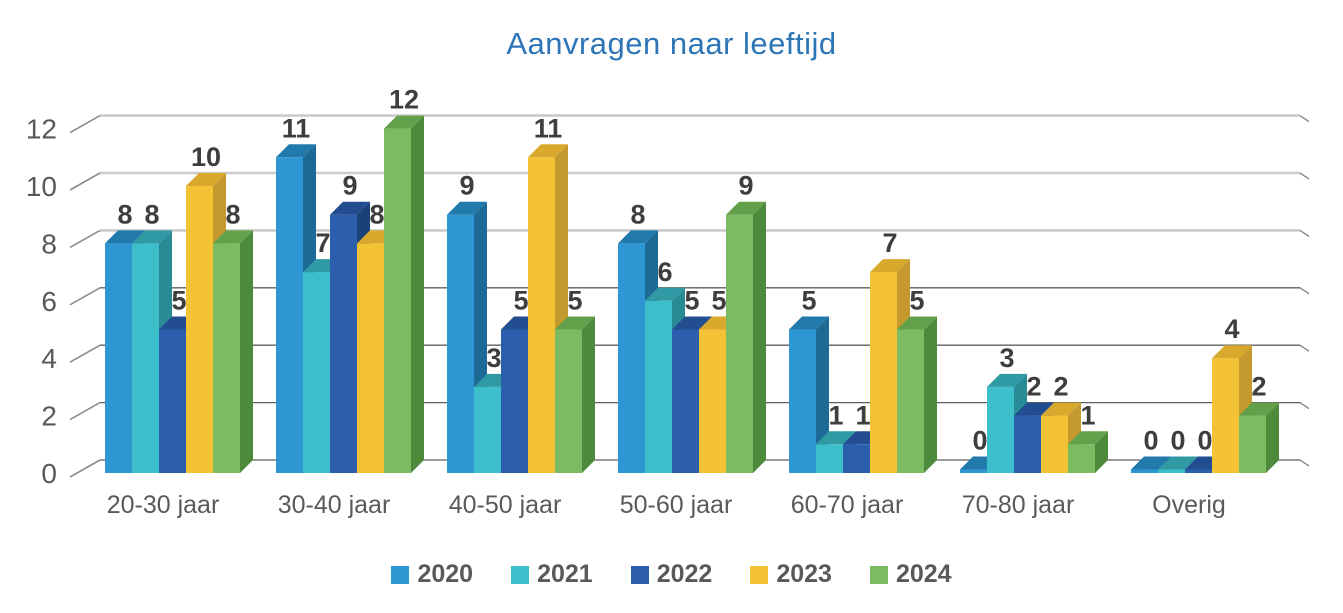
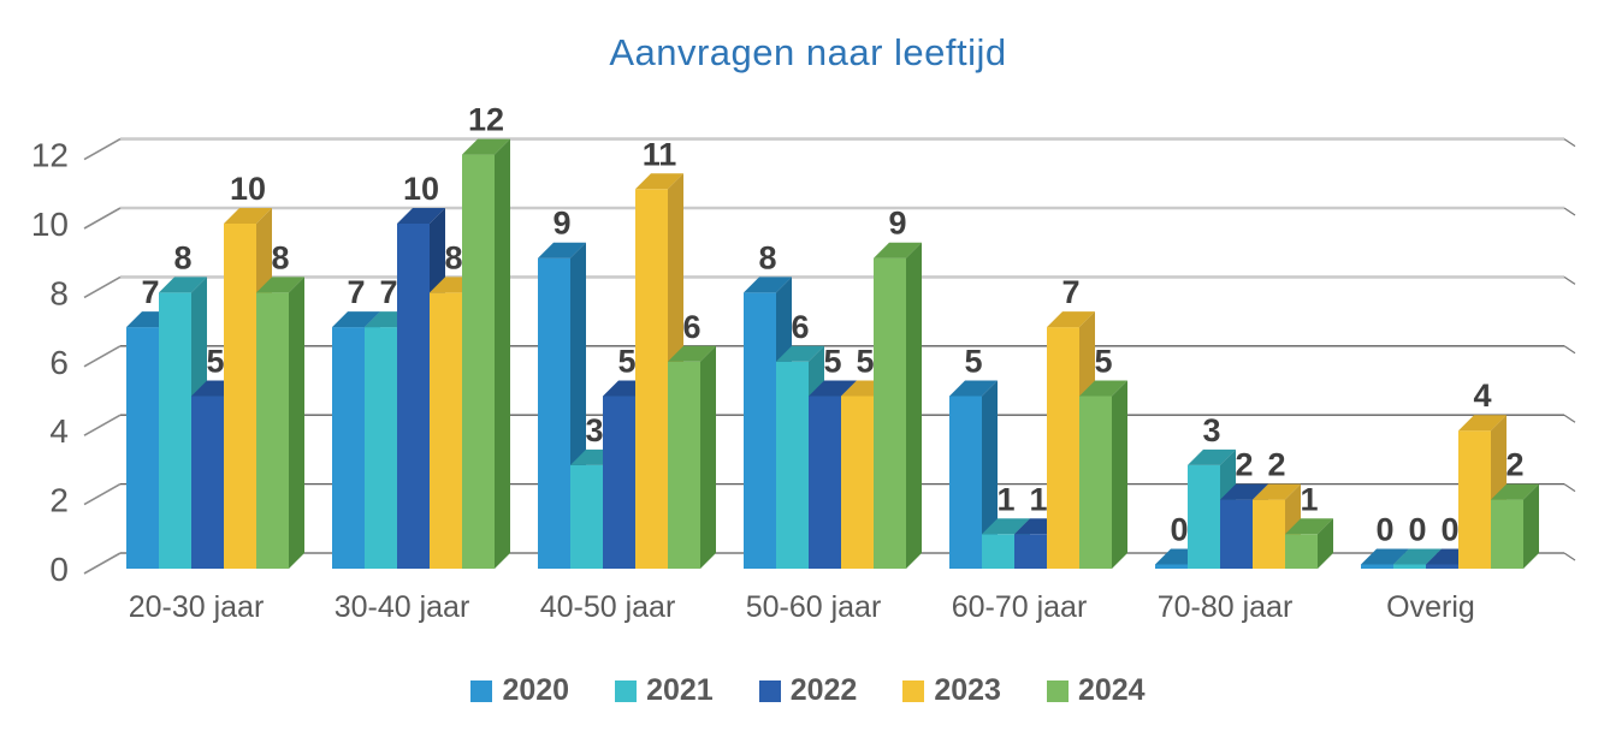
2020/20-30 jaar: 8 -> 7
2020/30-40 jaar: 11 -> 7
2022/30-40 jaar: 9 -> 10
2024/40-50 jaar: 5 -> 6
